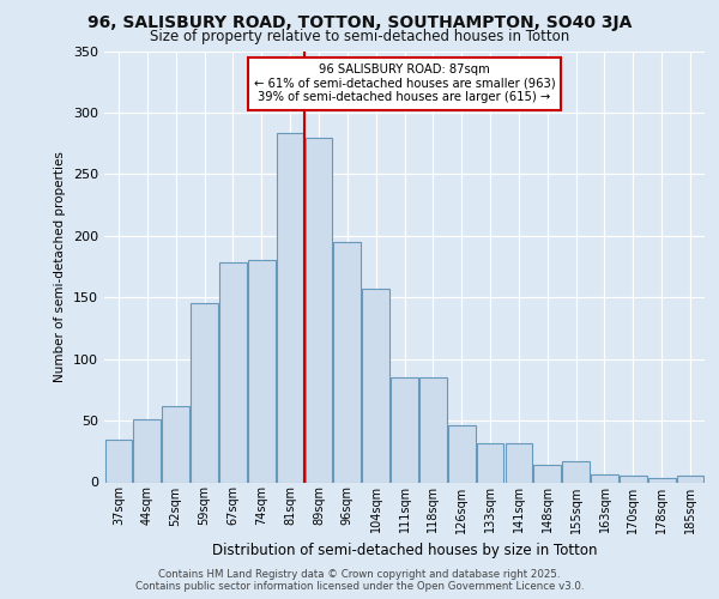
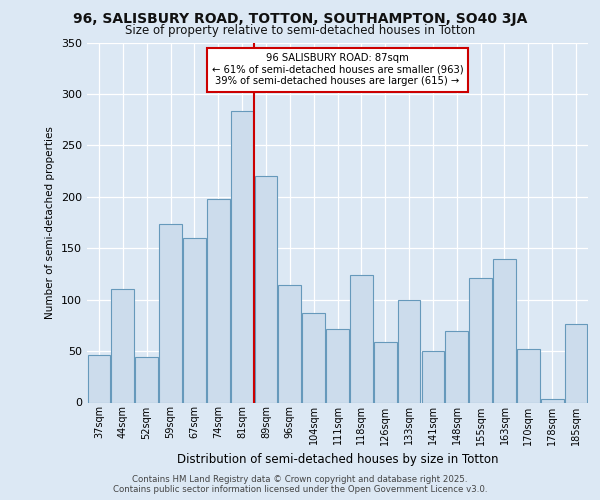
37sqm: 35 -> 46
44sqm: 51 -> 110
52sqm: 62 -> 44
59sqm: 145 -> 174
67sqm: 178 -> 160
74sqm: 180 -> 198
89sqm: 280 -> 220
96sqm: 195 -> 114
104sqm: 157 -> 87
111sqm: 85 -> 71
118sqm: 85 -> 124
126sqm: 46 -> 59
133sqm: 32 -> 100
141sqm: 32 -> 50
148sqm: 14 -> 70
155sqm: 17 -> 121
163sqm: 6 -> 140
170sqm: 5 -> 52
185sqm: 5 -> 76
